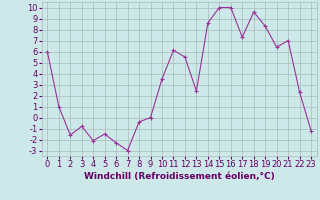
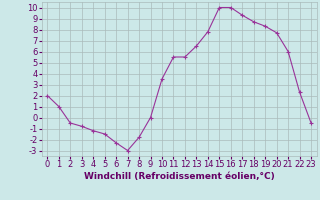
0: 6.0 -> 2.0
2: -1.6 -> -0.5
4: -2.1 -> -1.2
8: -0.4 -> -1.8
11: 6.1 -> 5.5
13: 2.4 -> 6.5
14: 8.6 -> 7.8
17: 7.3 -> 9.3
18: 9.6 -> 8.7
20: 6.4 -> 7.7
21: 7.0 -> 6.0
23: -1.2 -> -0.5
